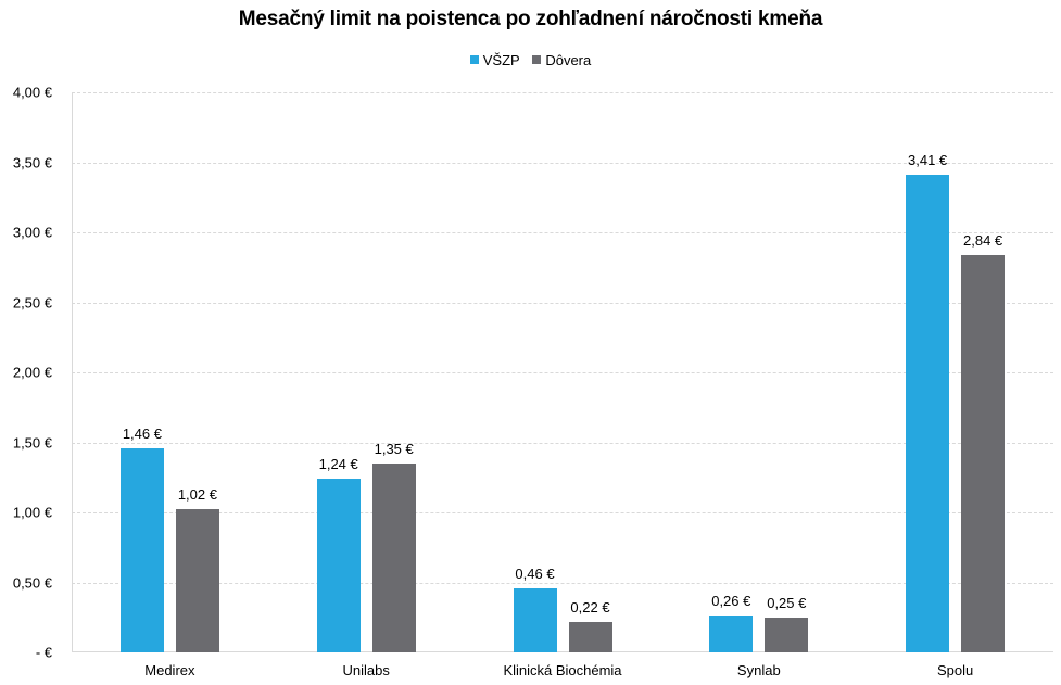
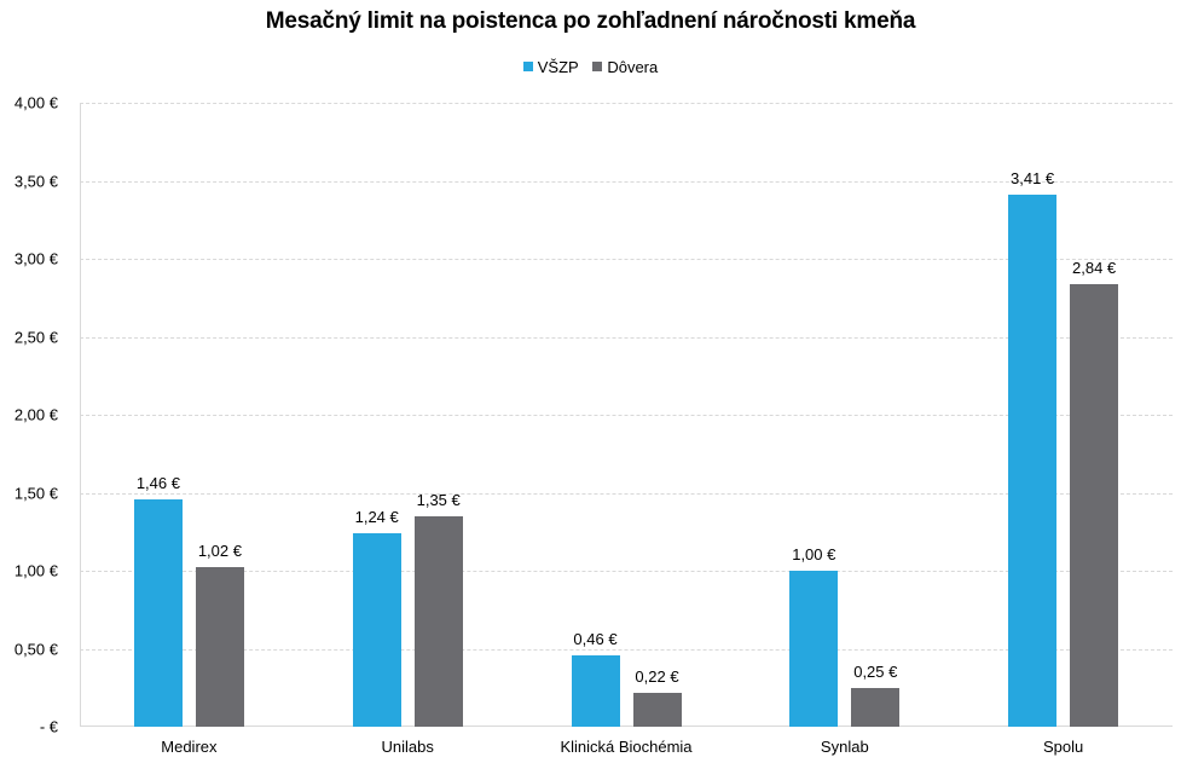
VŠZP/Synlab: 0,26 -> 1,00
